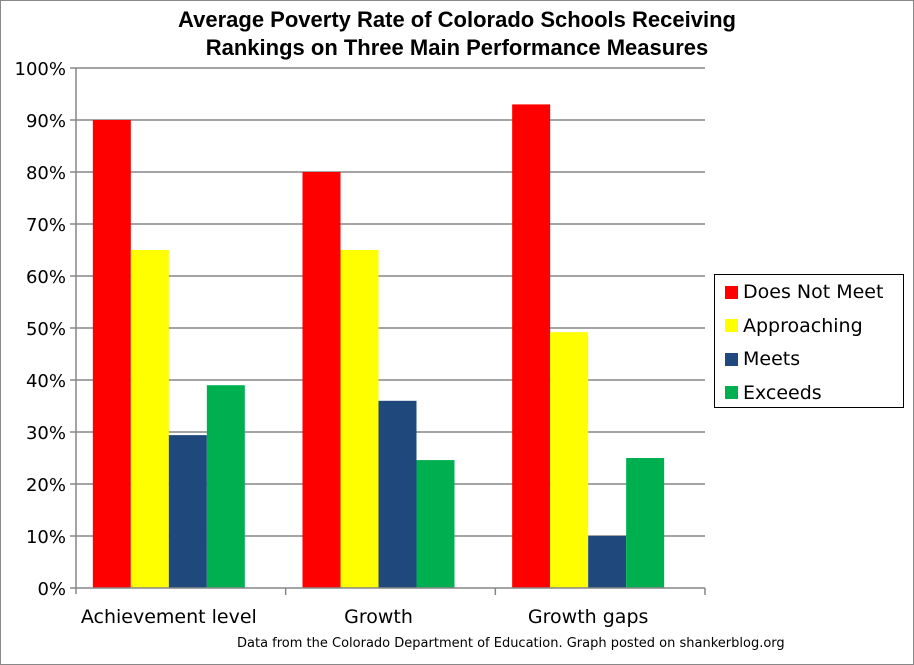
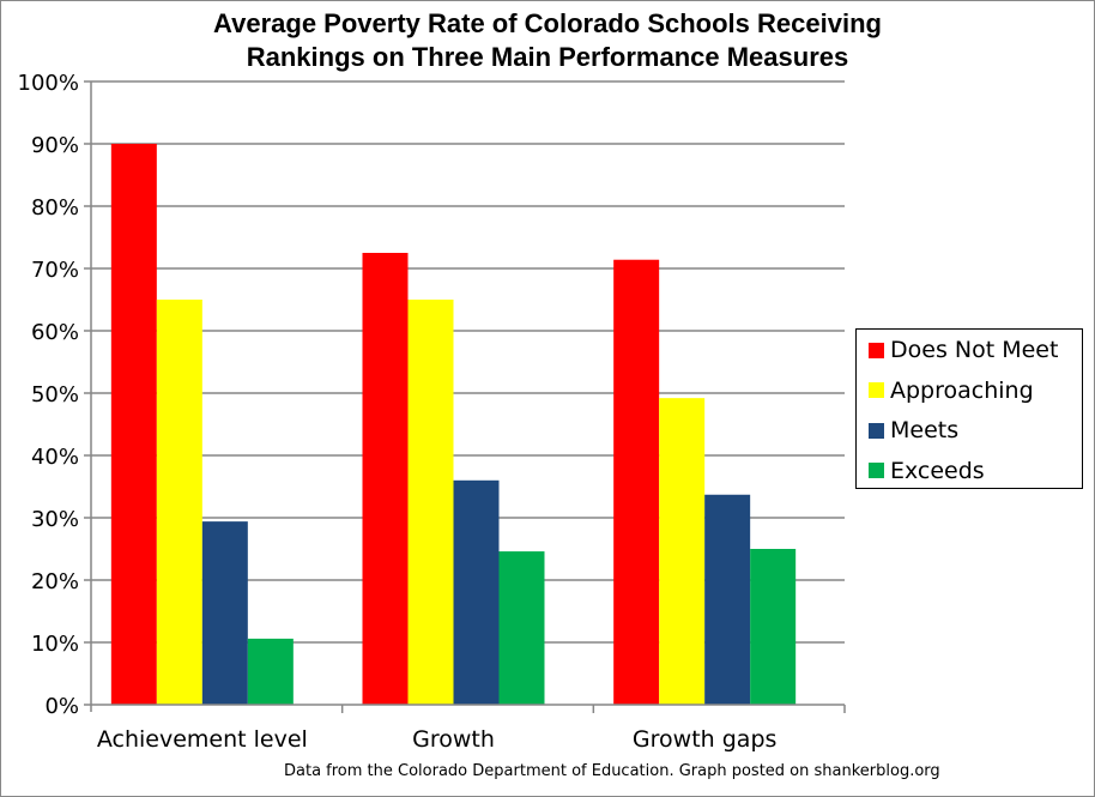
Exceeds/Achievement level: 39% -> 11%
Does Not Meet/Growth: 80% -> 72%
Does Not Meet/Growth gaps: 93% -> 71%
Meets/Growth gaps: 10% -> 34%
